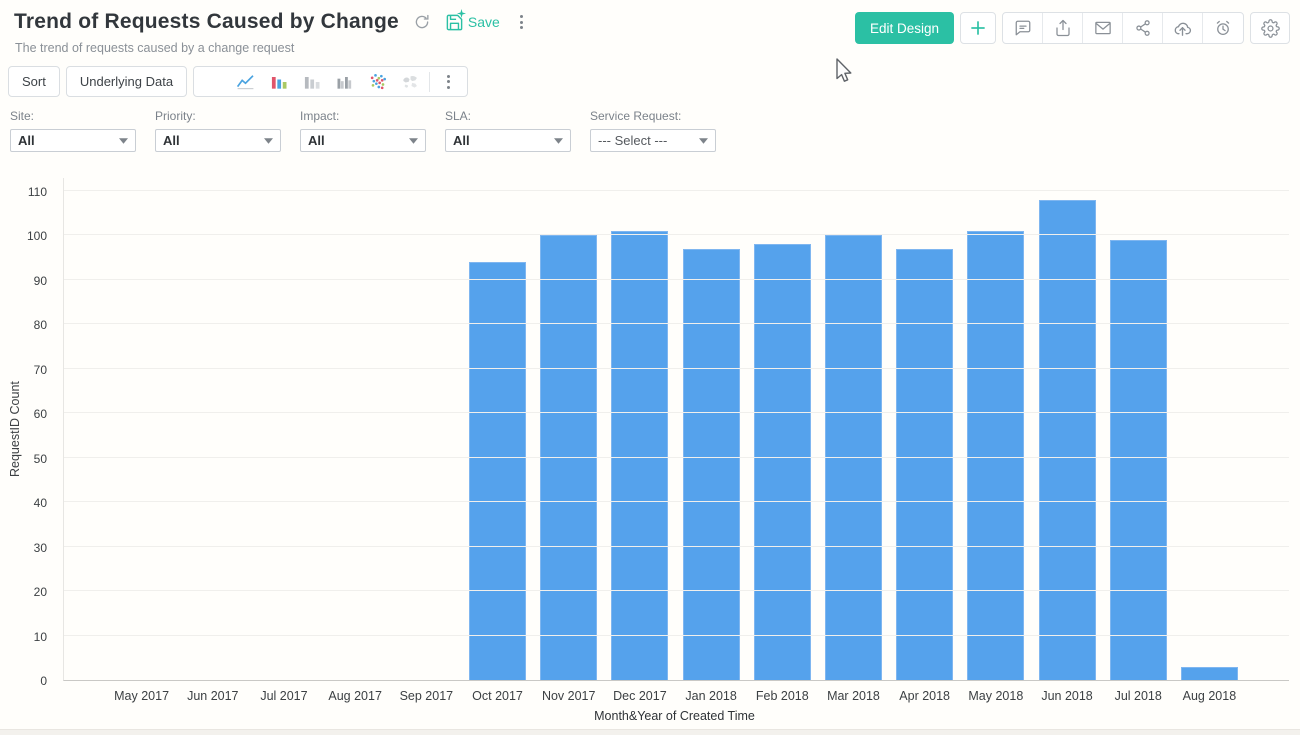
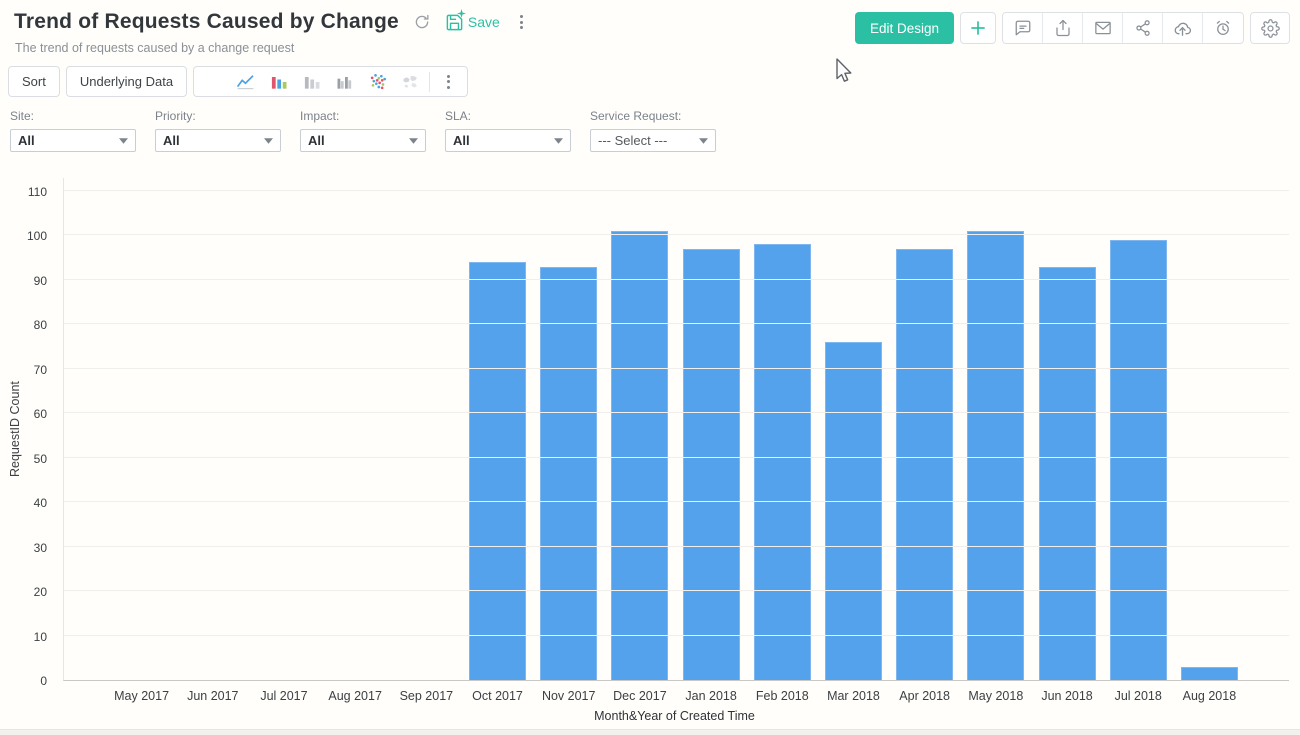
Nov 2017: 100 -> 93
Mar 2018: 100 -> 76
Jun 2018: 108 -> 93
